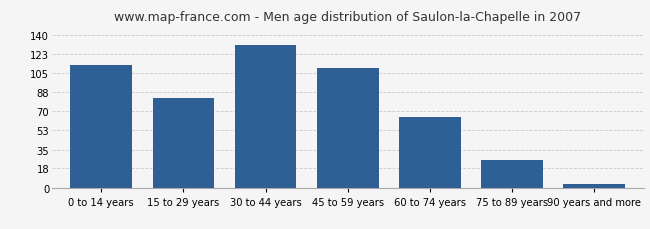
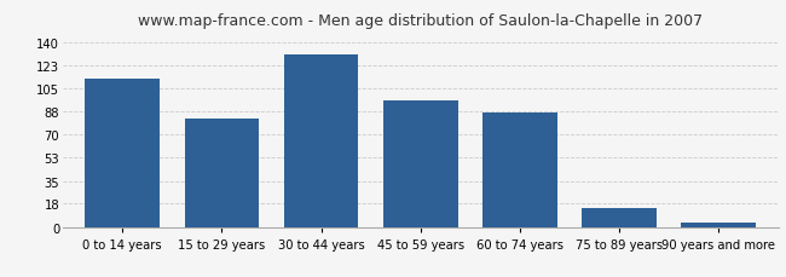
45 to 59 years: 110 -> 96
60 to 74 years: 65 -> 87
75 to 89 years: 25 -> 14
